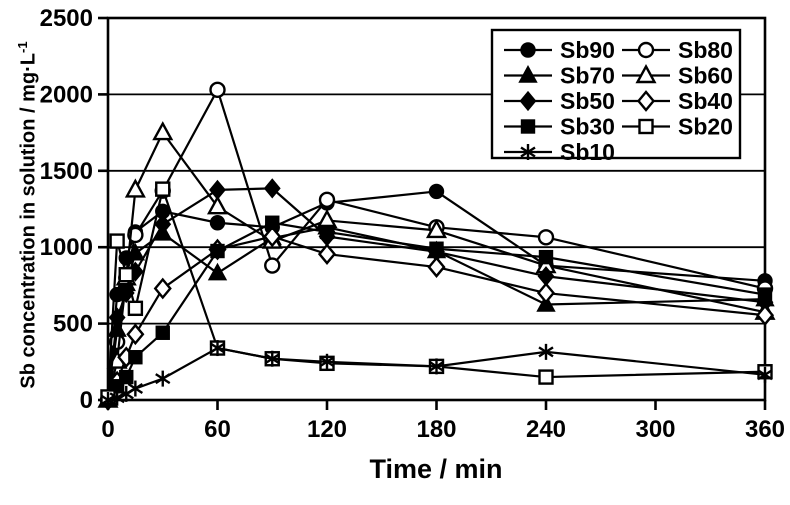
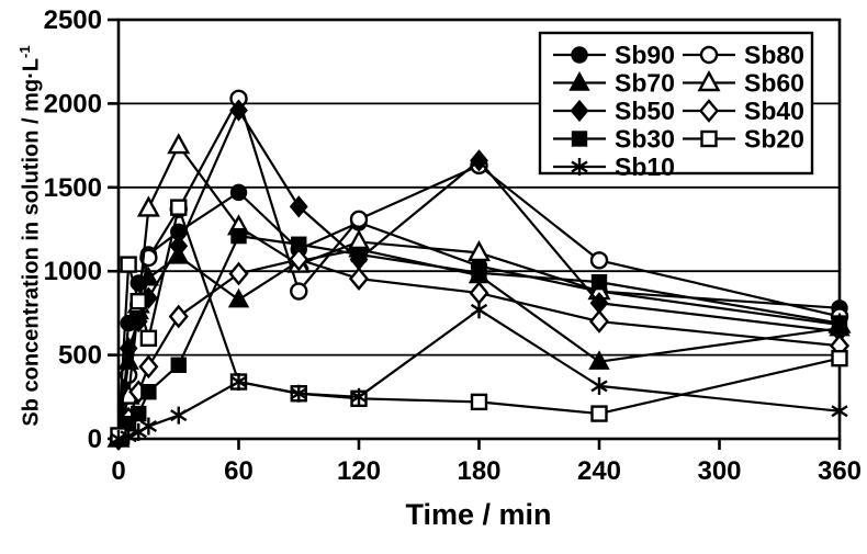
Sb90/60: 1160 -> 1470
Sb50/60: 1380 -> 1960
Sb30/60: 980 -> 1210
Sb90/180: 1360 -> 1030
Sb80/180: 1130 -> 1630
Sb50/180: 970 -> 1660
Sb10/180: 220 -> 770
Sb70/240: 620 -> 460
Sb60/360: 580 -> 680
Sb20/360: 180 -> 480
